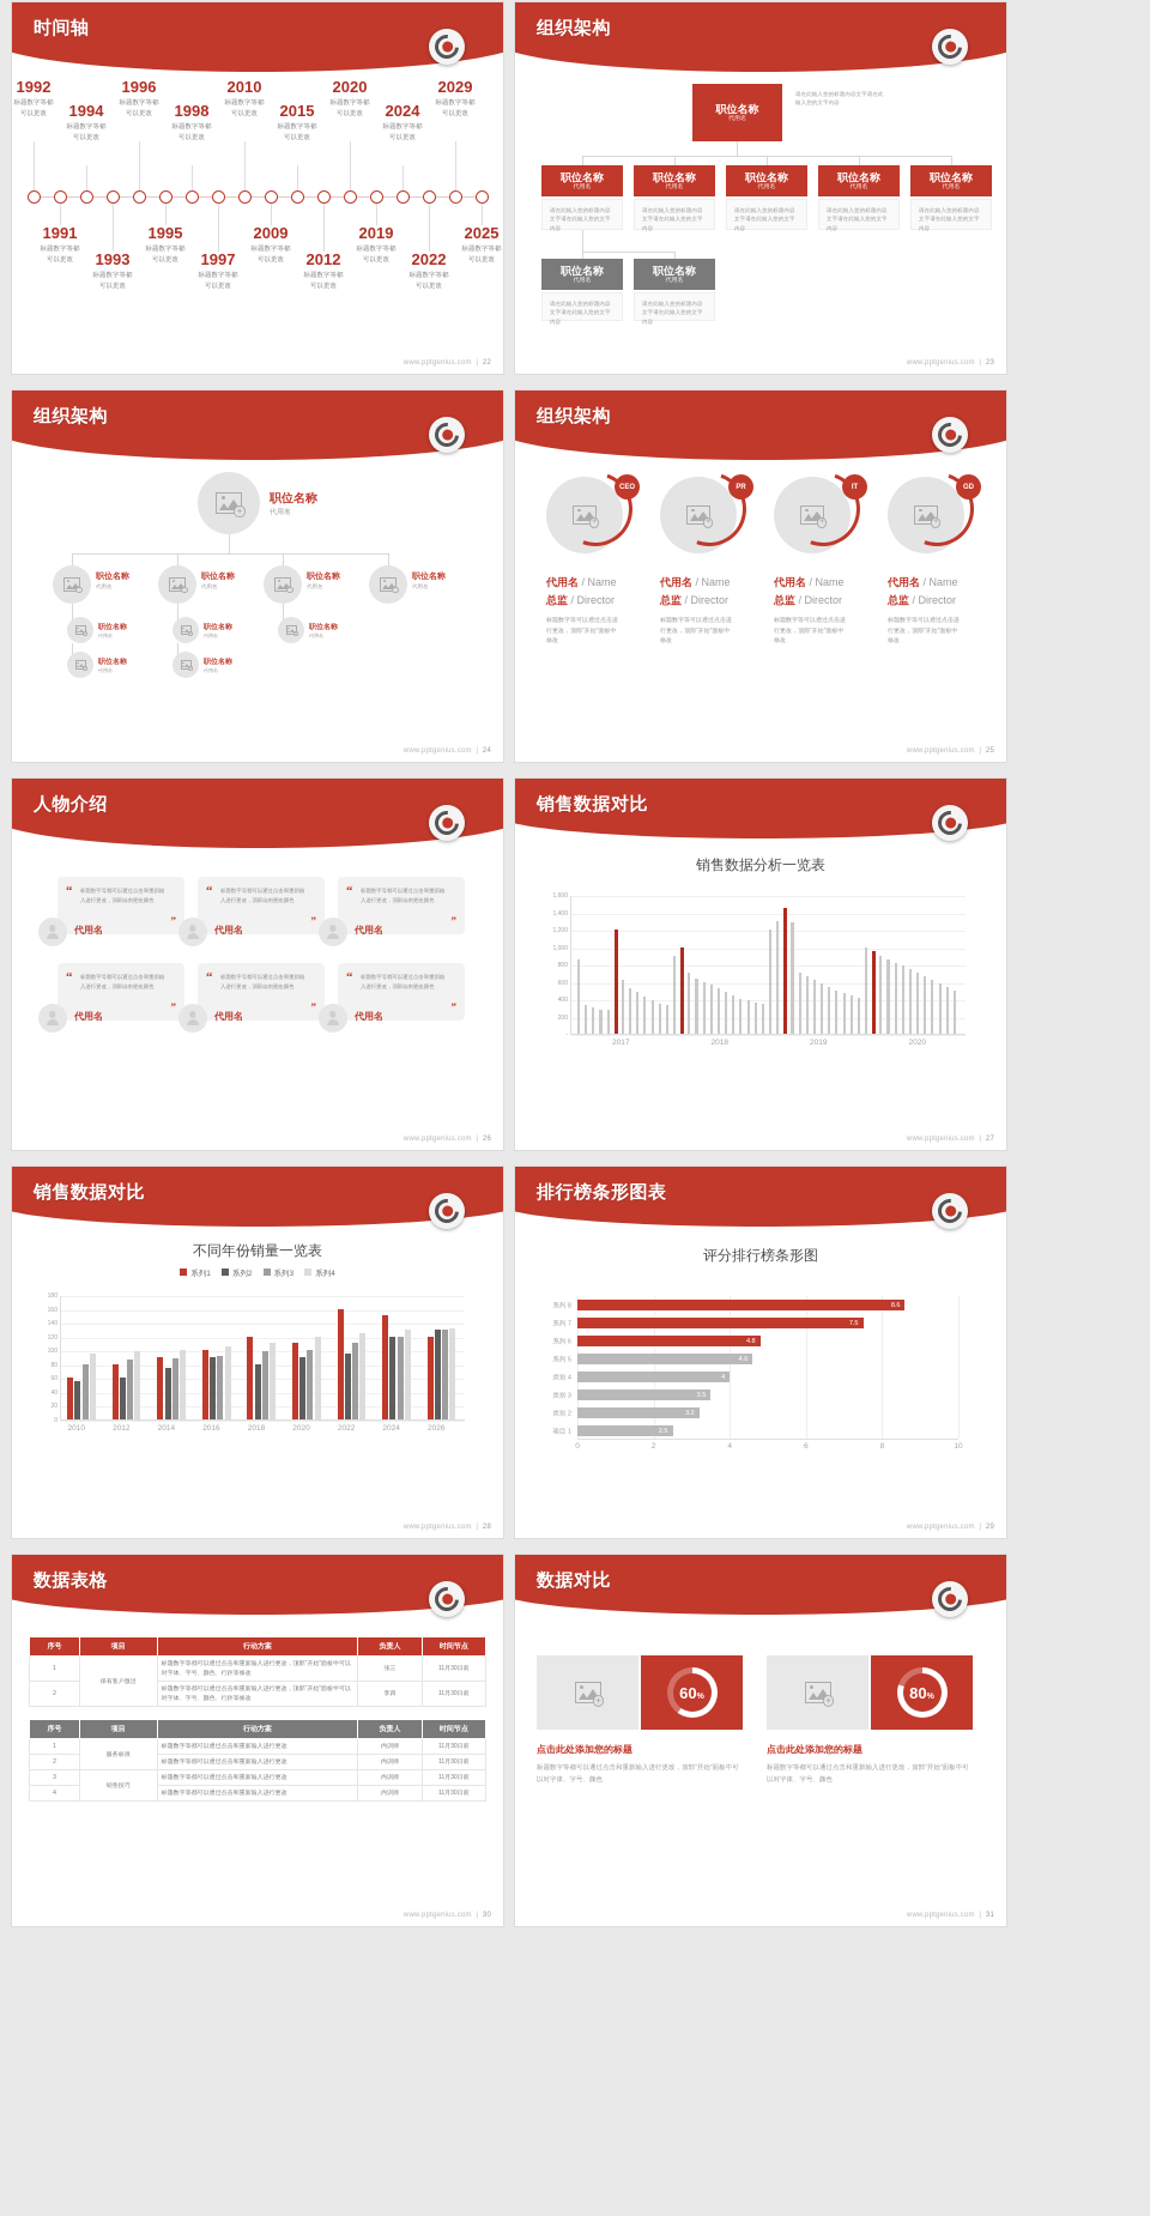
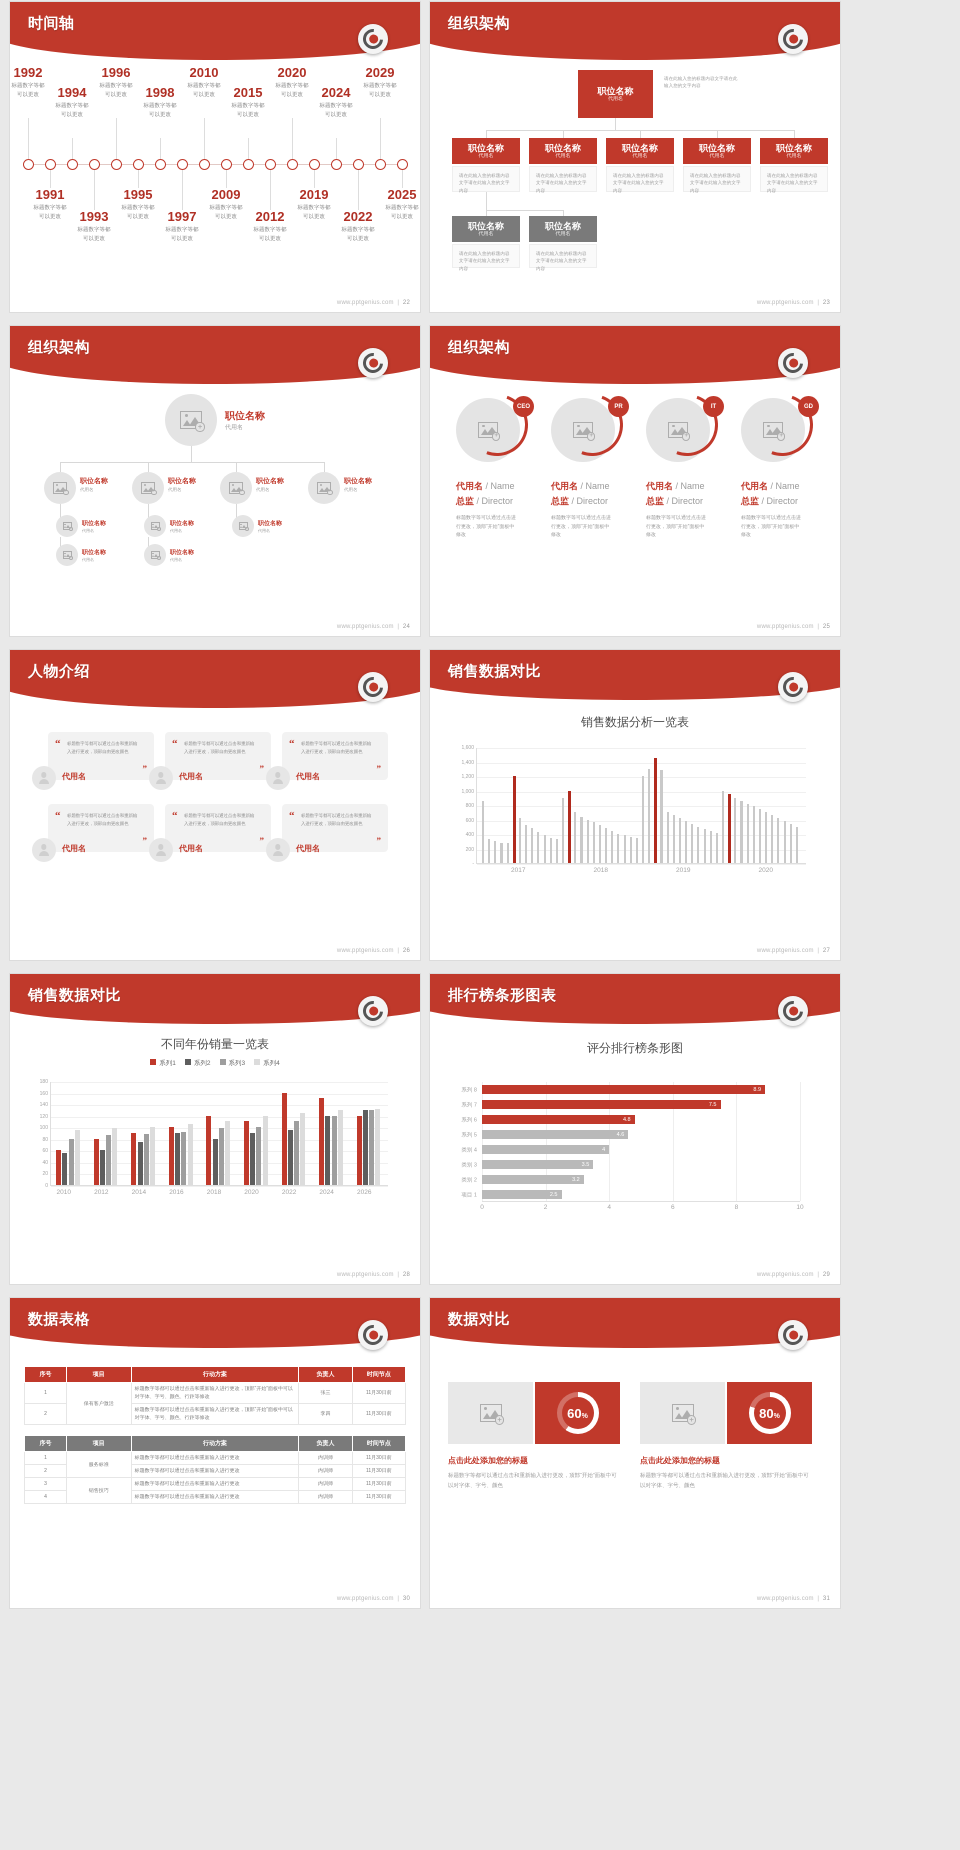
评分排行榜条形图/系列 8: 8.6 -> 8.9
